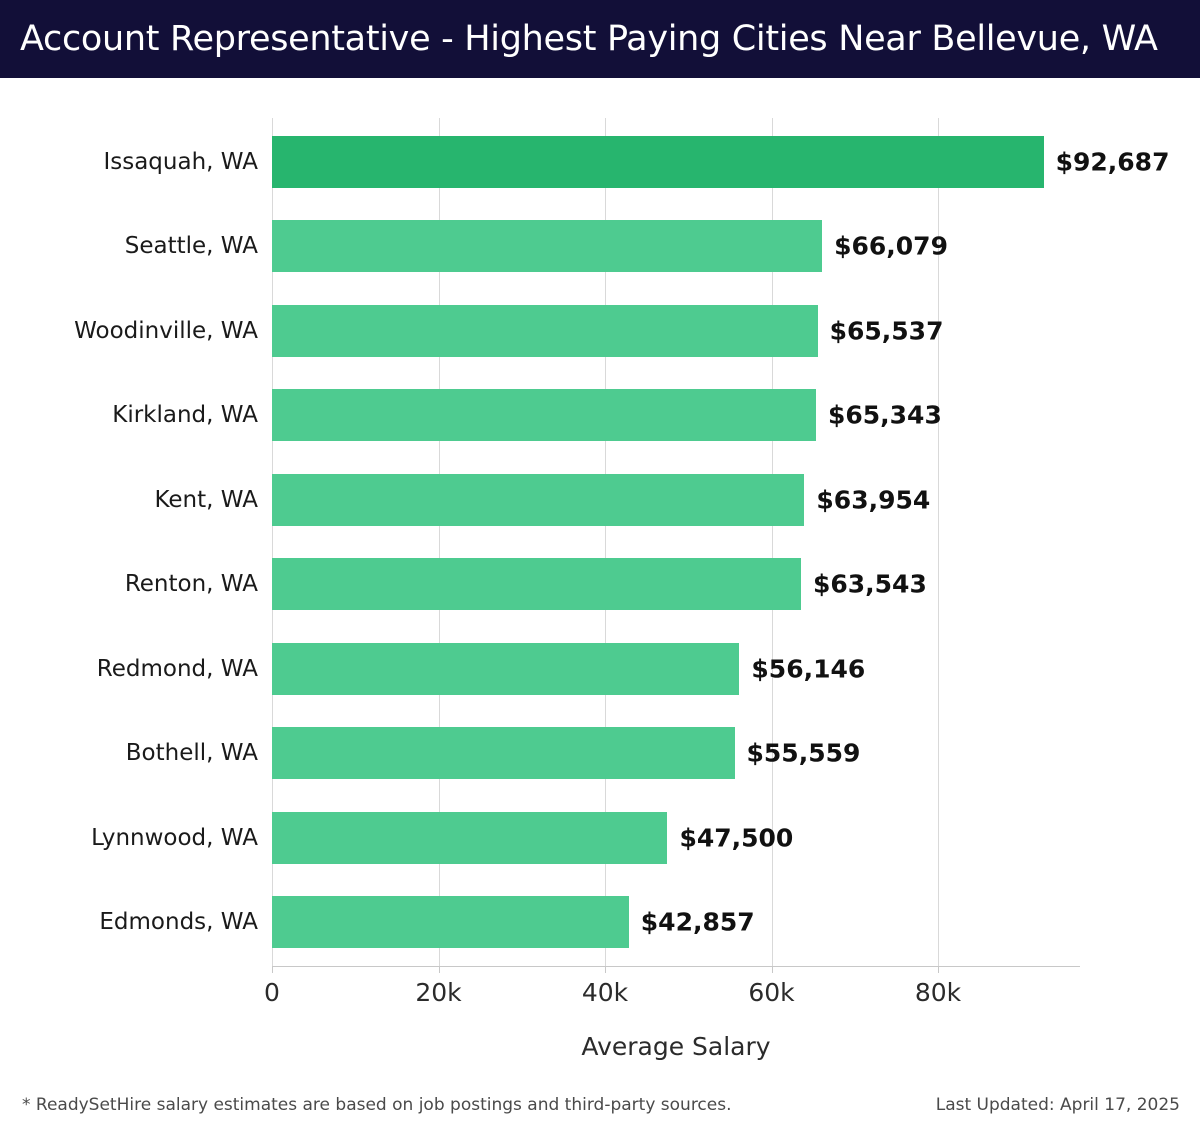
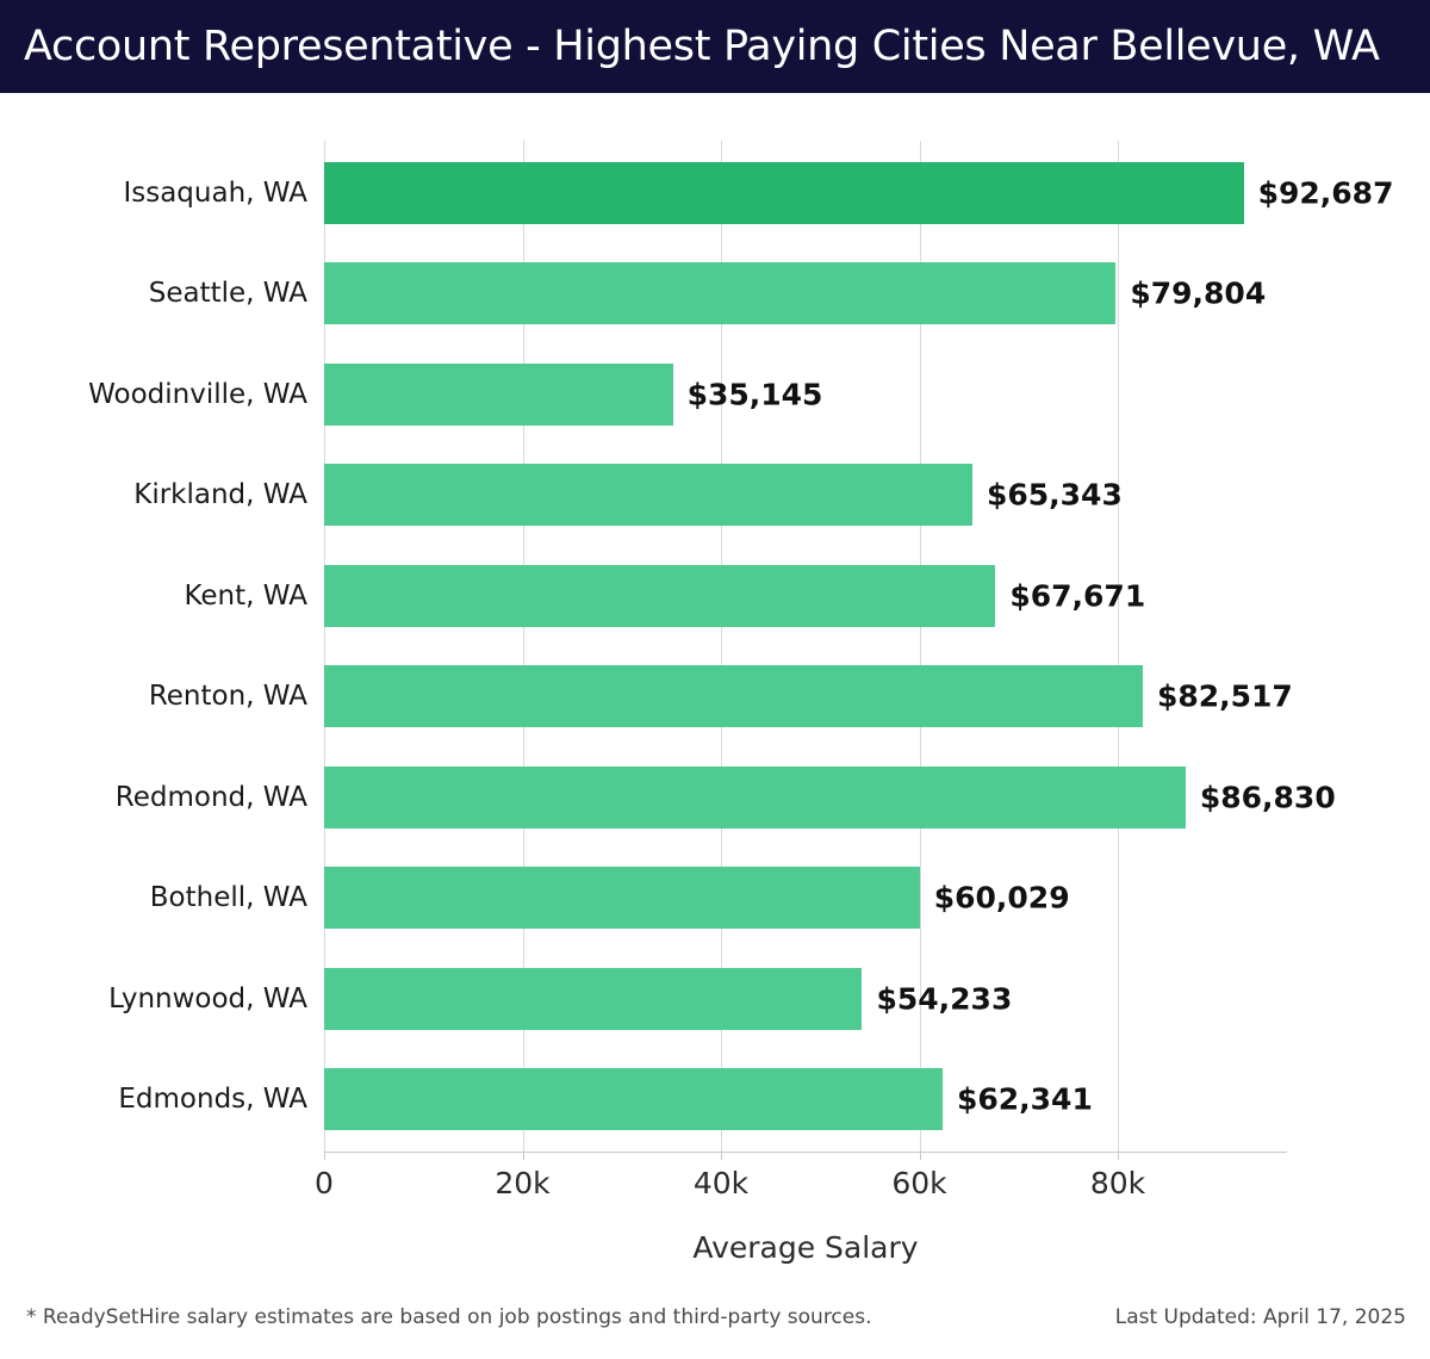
Seattle, WA: $66,079 -> $79,804
Woodinville, WA: $65,537 -> $35,145
Kent, WA: $63,954 -> $67,671
Renton, WA: $63,543 -> $82,517
Redmond, WA: $56,146 -> $86,830
Bothell, WA: $55,559 -> $60,029
Lynnwood, WA: $47,500 -> $54,233
Edmonds, WA: $42,857 -> $62,341
